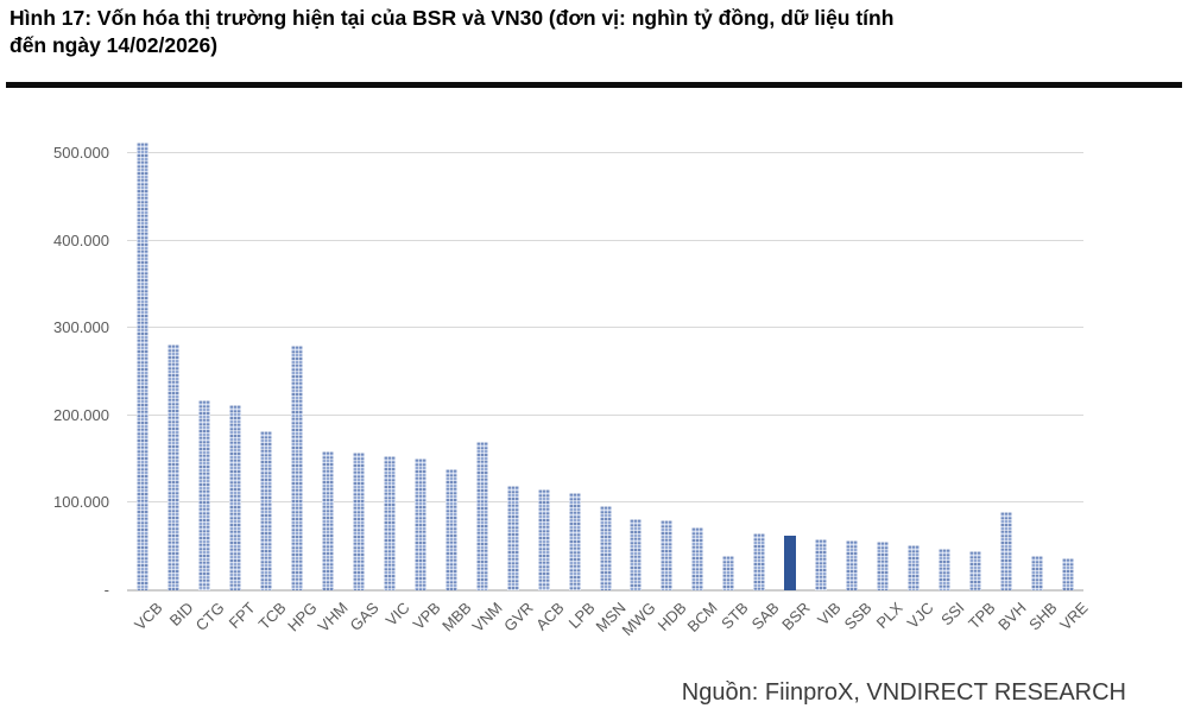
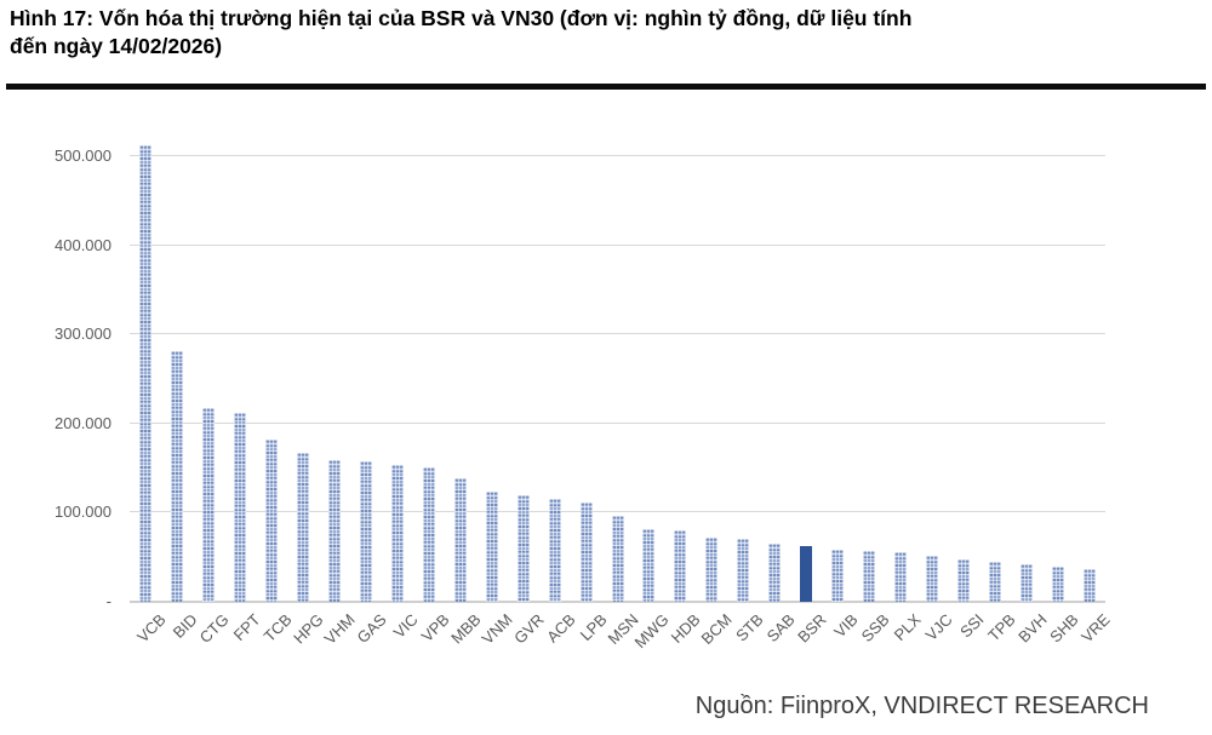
HPG: 280000 -> 170000
VNM: 170000 -> 120000
STB: 40000 -> 70000
BVH: 90000 -> 40000
